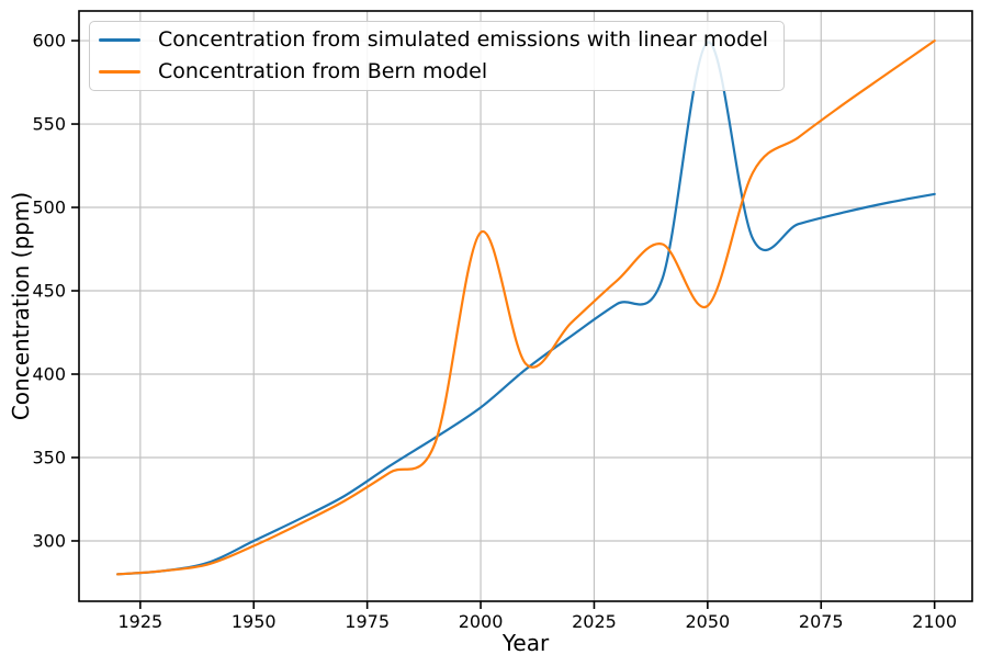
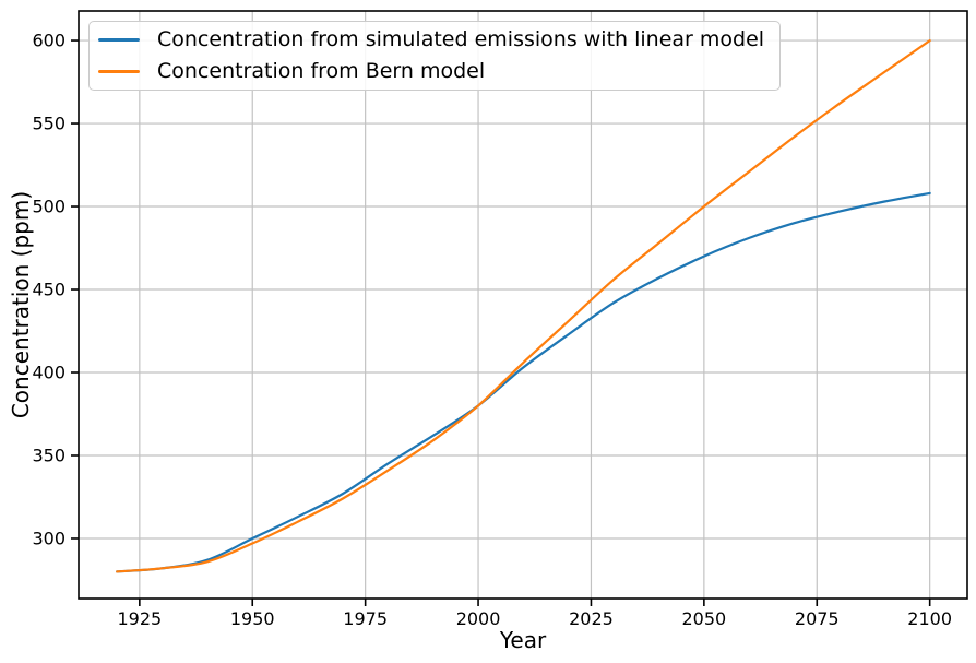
Concentration from Bern model/2000: 485 -> 380
Concentration from simulated emissions with linear model/2050: 599 -> 470
Concentration from Bern model/2050: 441 -> 500
